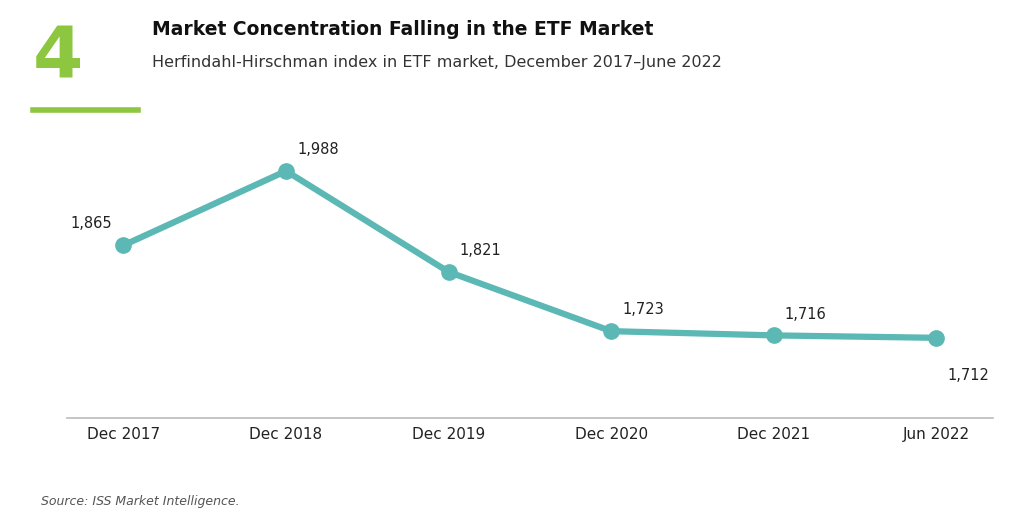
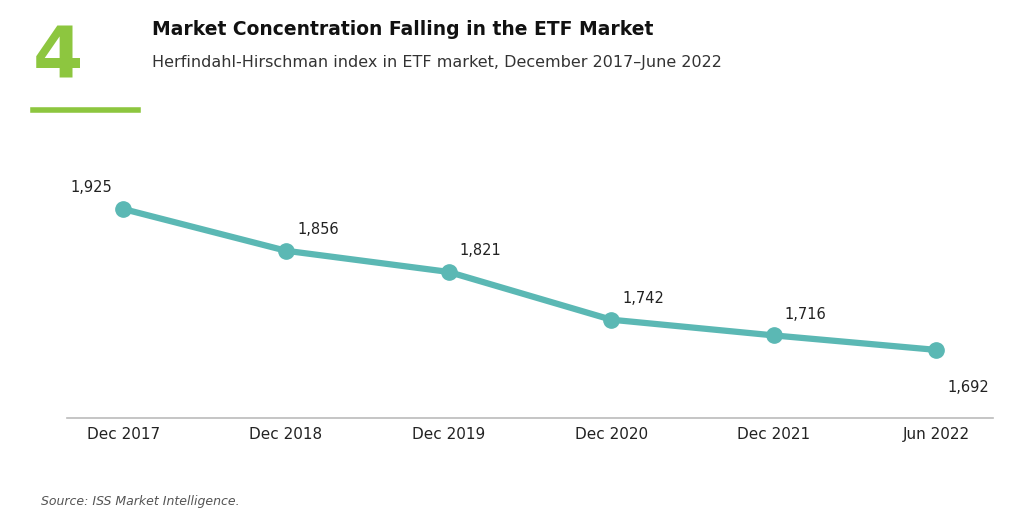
Dec 2017: 1,865 -> 1,925
Dec 2018: 1,988 -> 1,856
Dec 2020: 1,723 -> 1,742
Jun 2022: 1,712 -> 1,692
